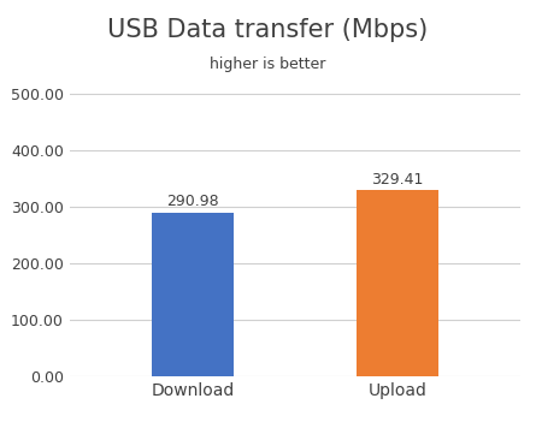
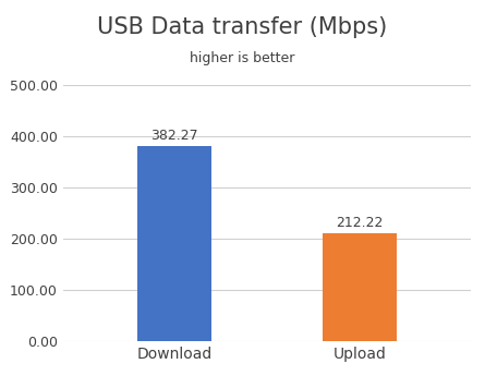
Download: 290.98 -> 382.27
Upload: 329.41 -> 212.22
